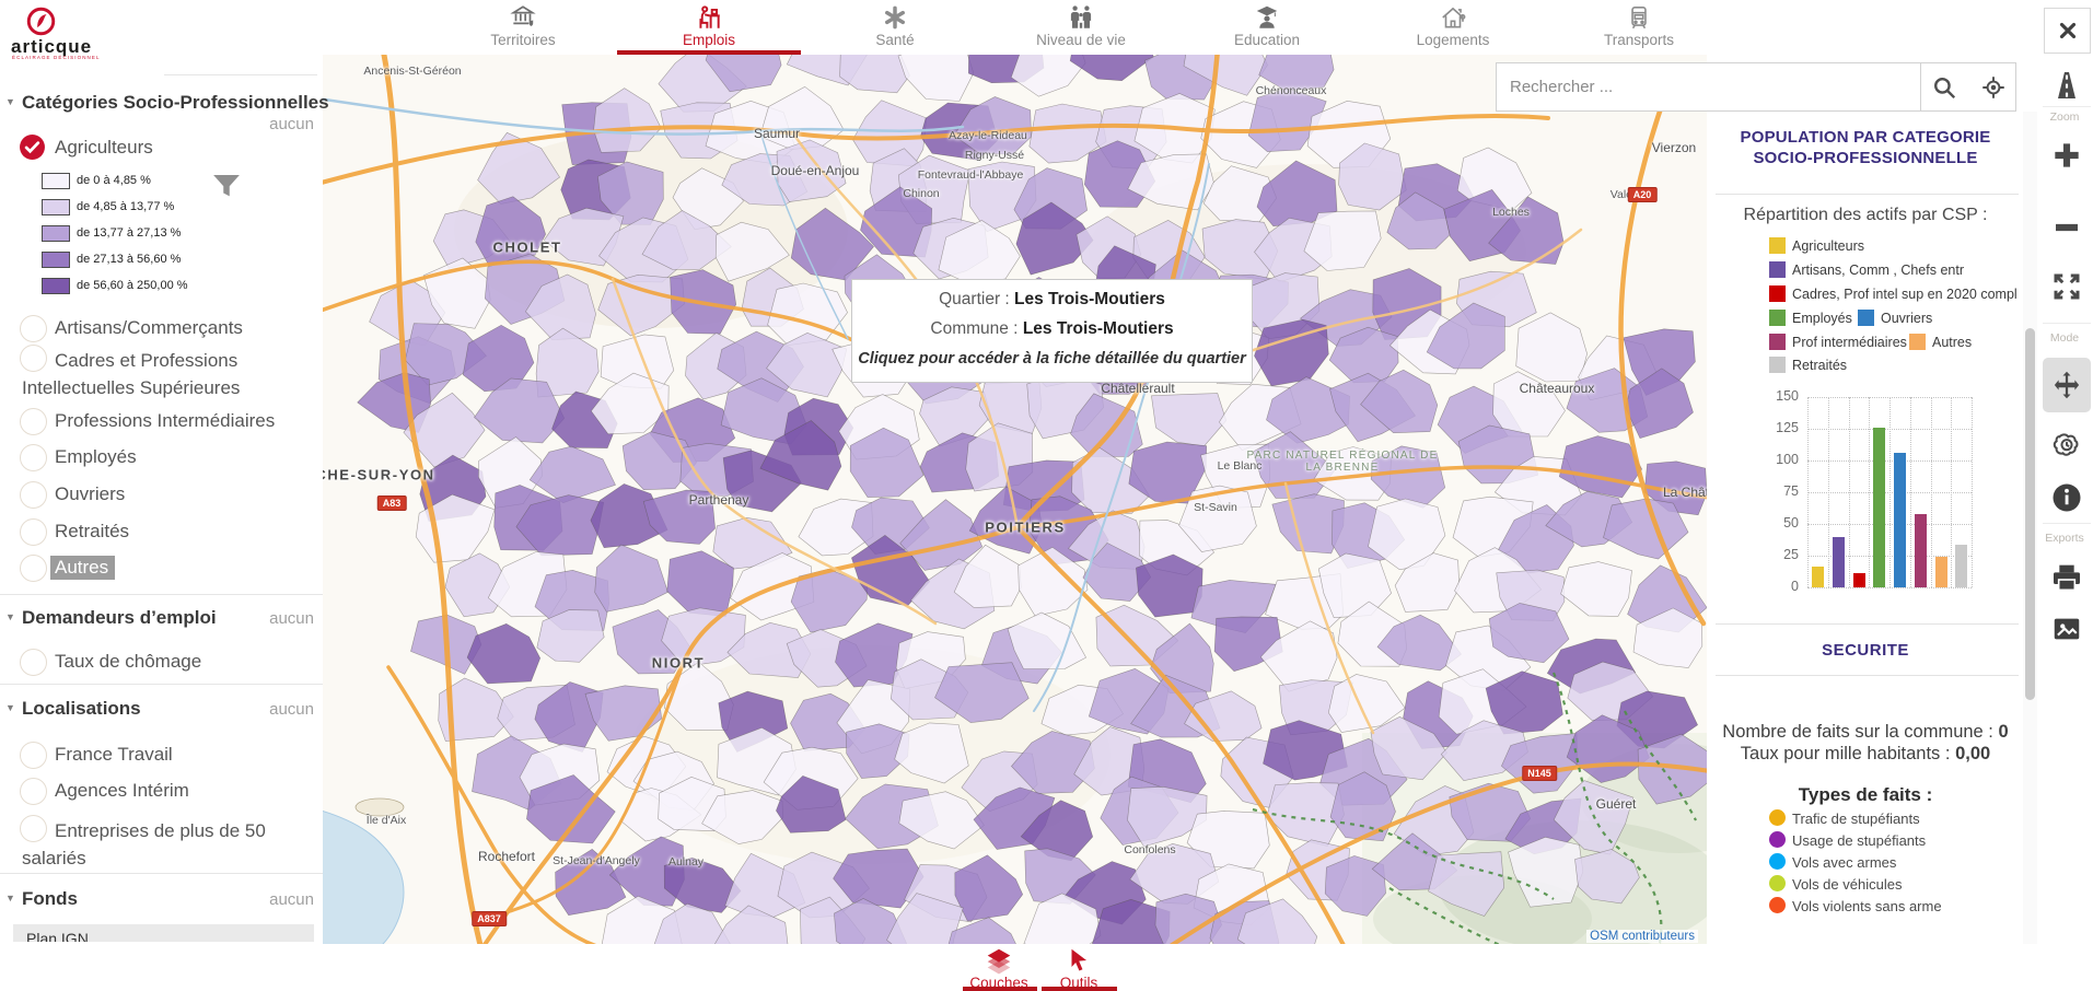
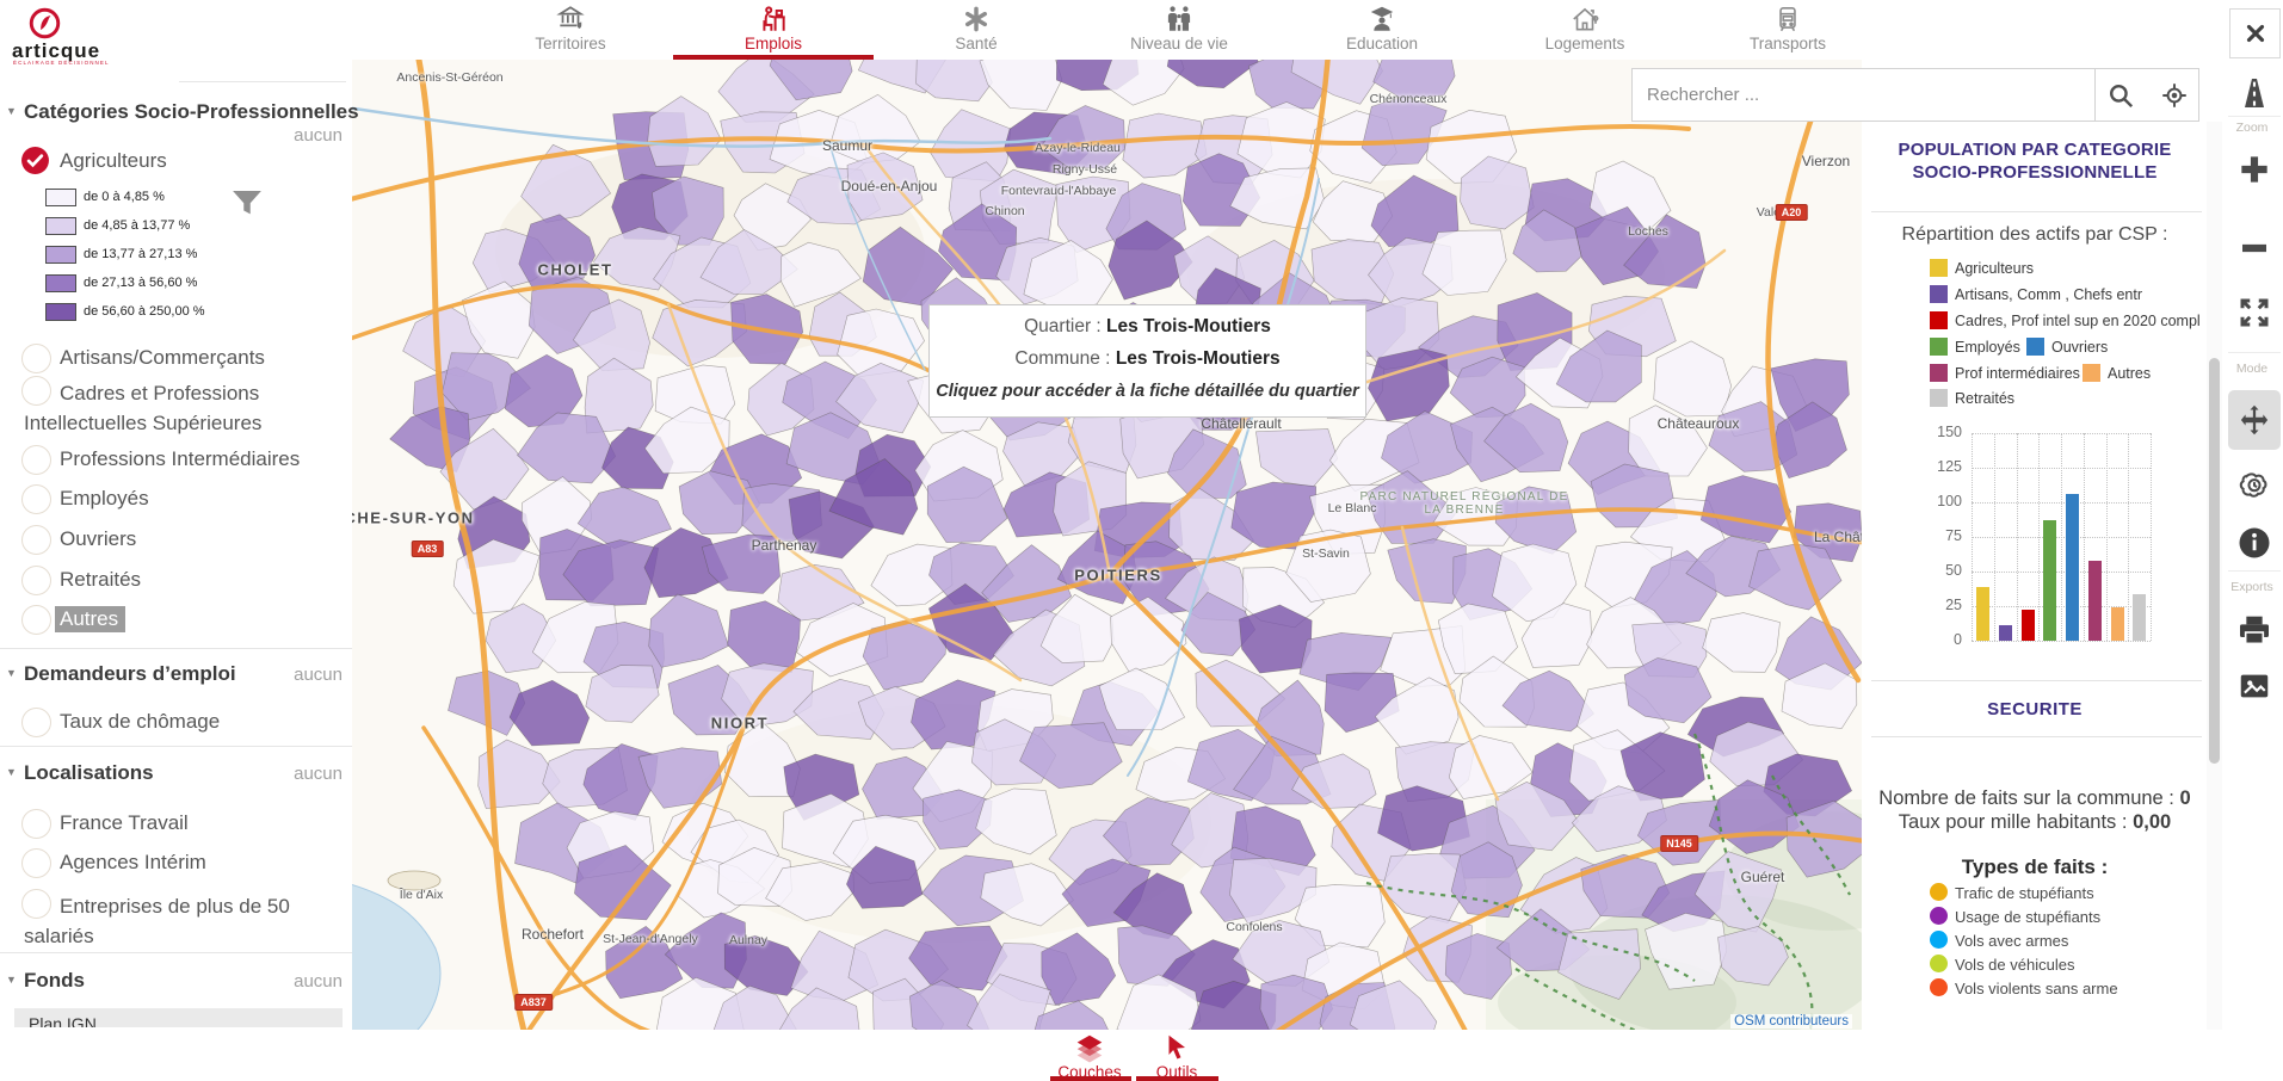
Agriculteurs: 16 -> 39
Artisans, Comm , Chefs entr: 40 -> 11
Cadres, Prof intel sup en 2020 compl: 11 -> 22
Employés: 126 -> 87
